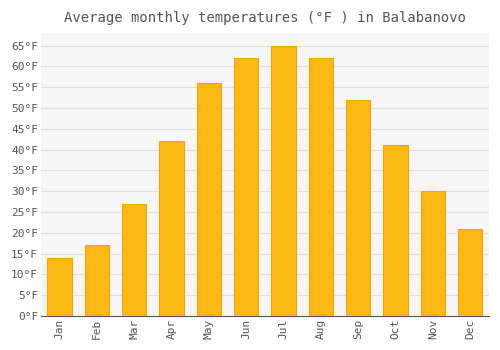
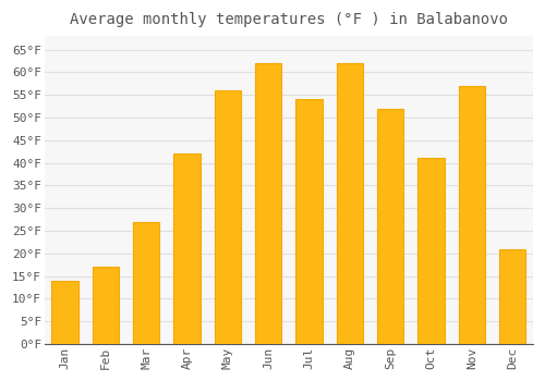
Jul: 65°F -> 54°F
Nov: 30°F -> 57°F
